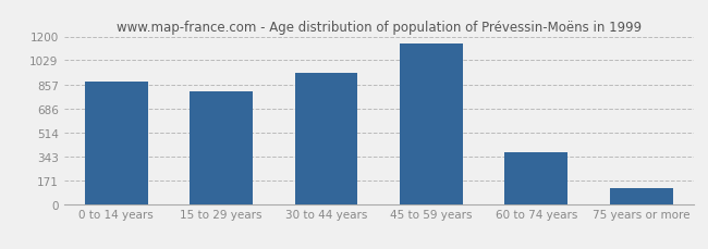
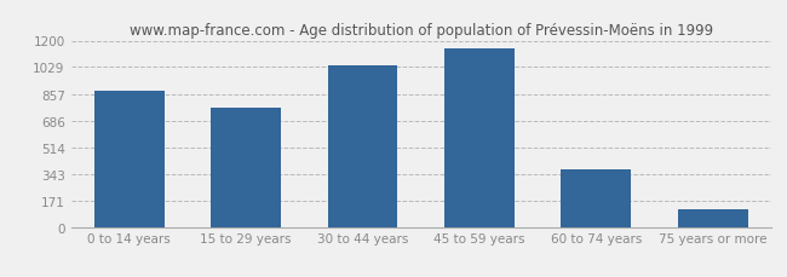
15 to 29 years: 810 -> 770
30 to 44 years: 940 -> 1040
